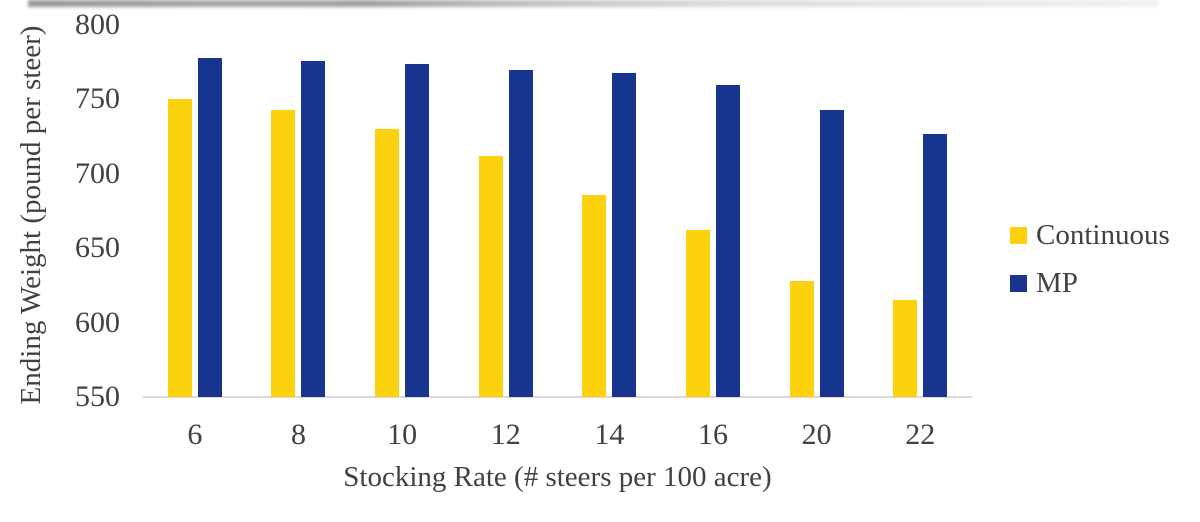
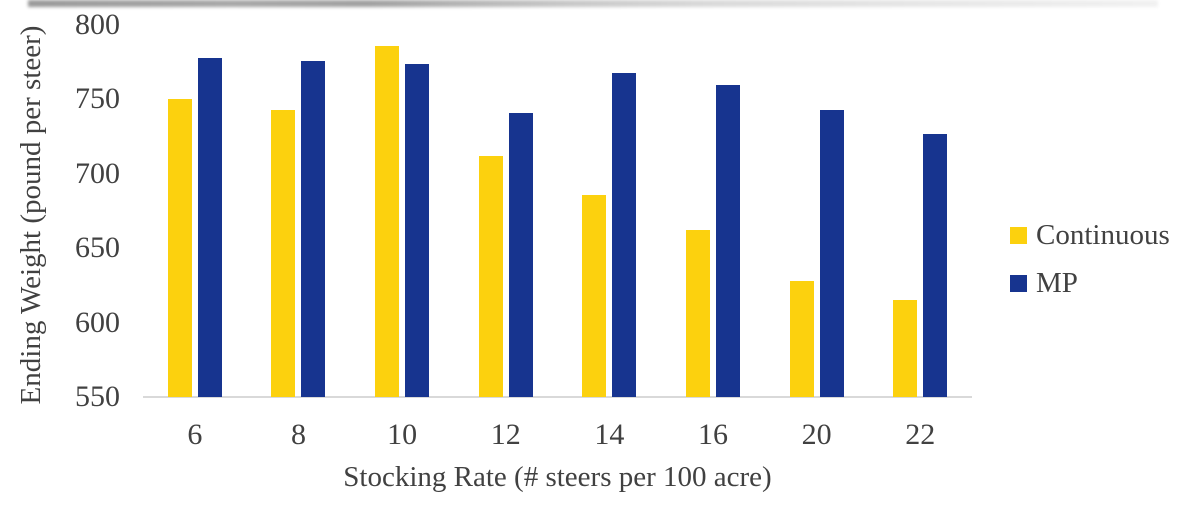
Continuous/10: 730 -> 786
MP/12: 770 -> 741
